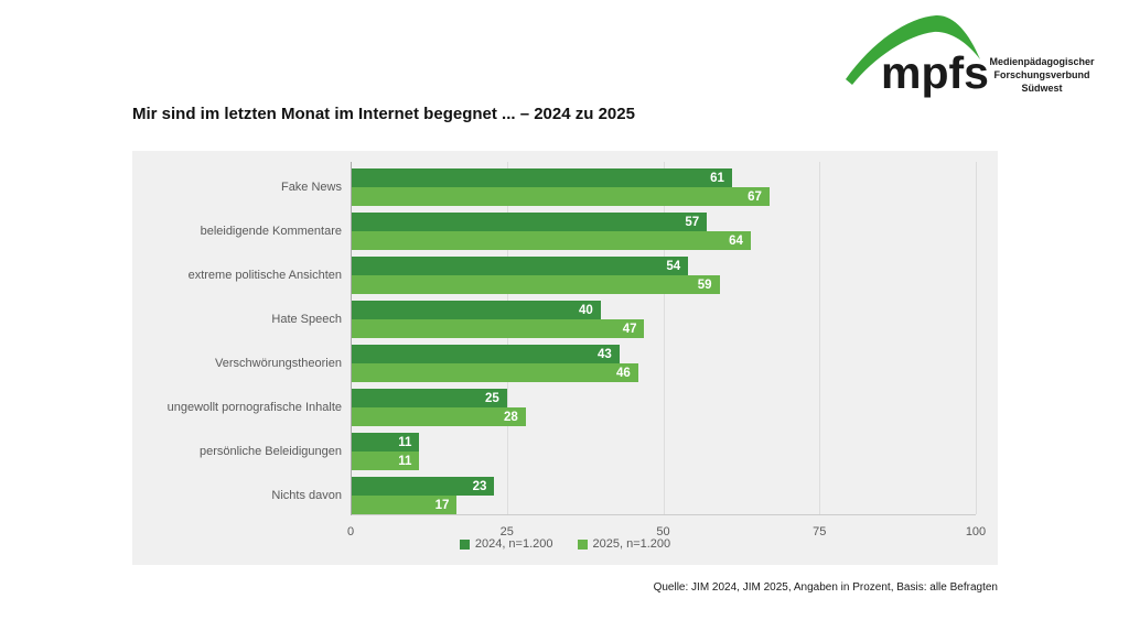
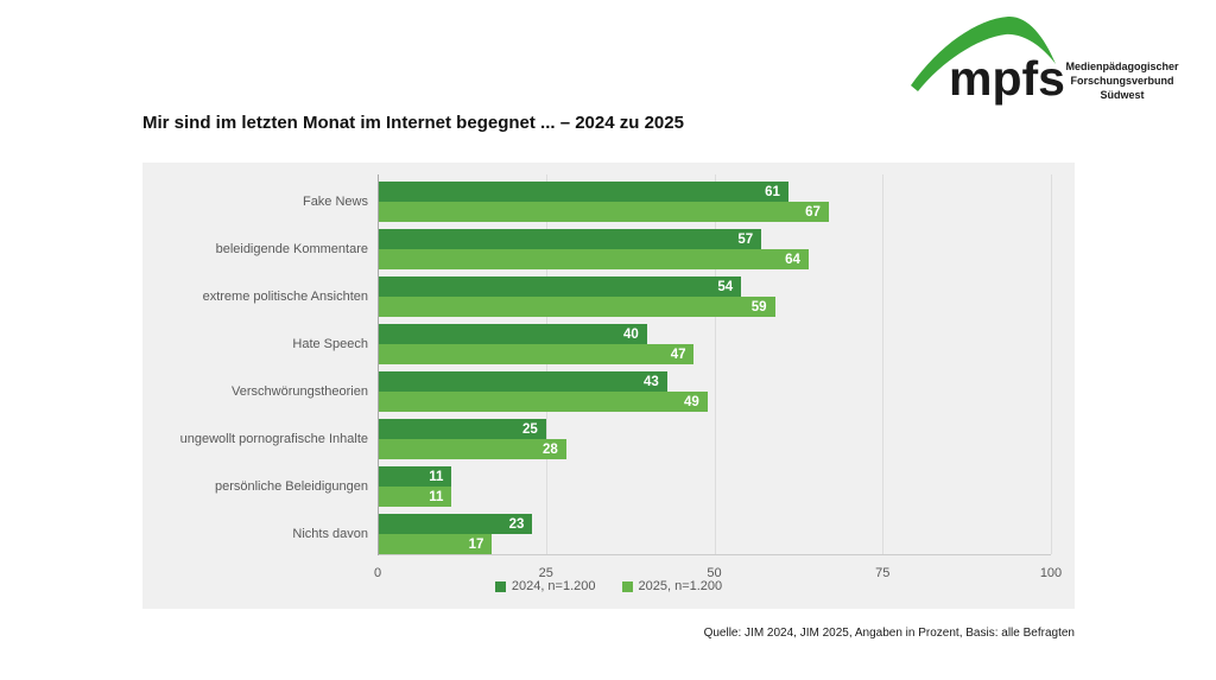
2025, n=1.200/Verschwörungstheorien: 46 -> 49
